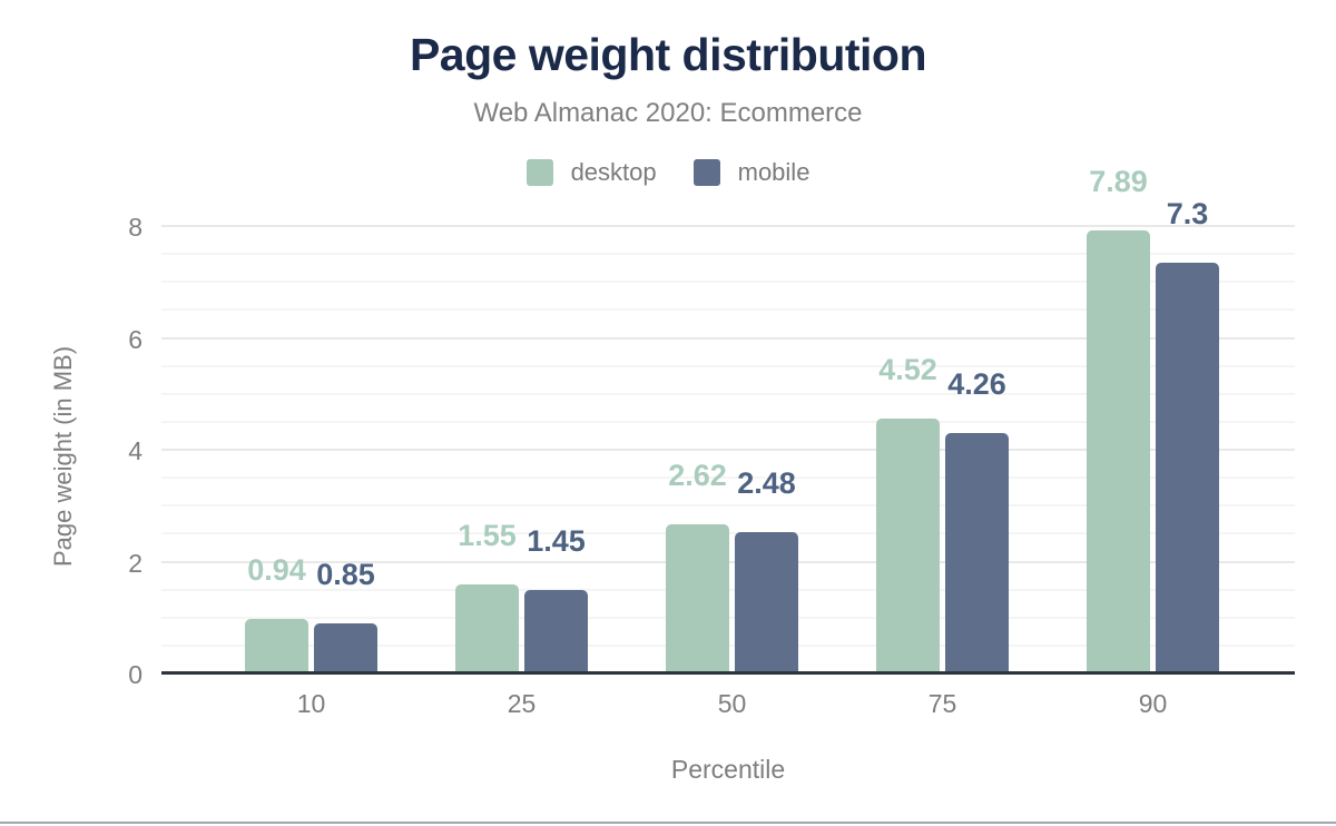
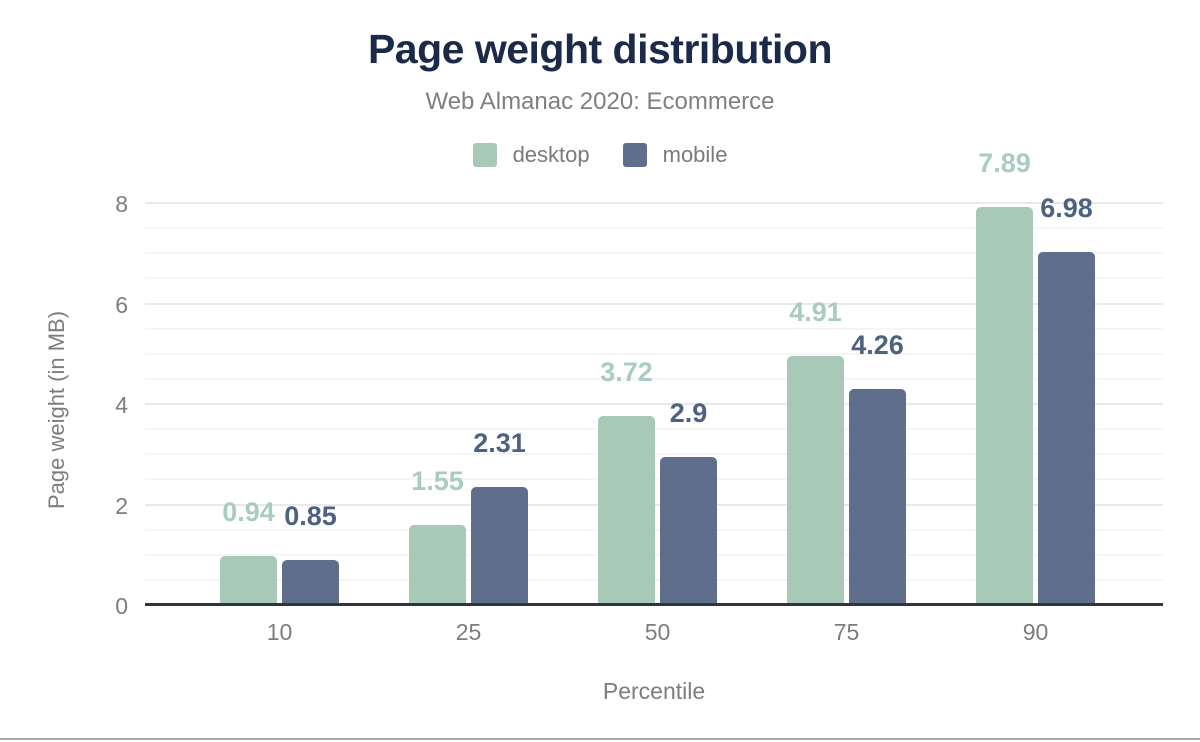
mobile/25: 1.45 -> 2.31
desktop/50: 2.62 -> 3.72
mobile/50: 2.48 -> 2.9
desktop/75: 4.52 -> 4.91
mobile/90: 7.3 -> 6.98
